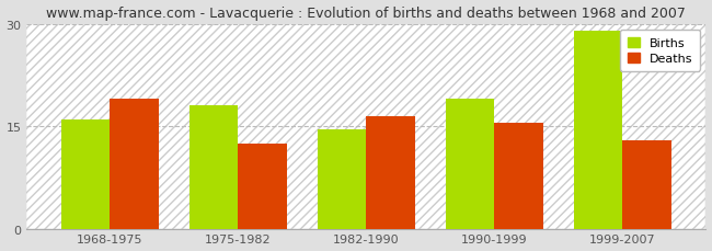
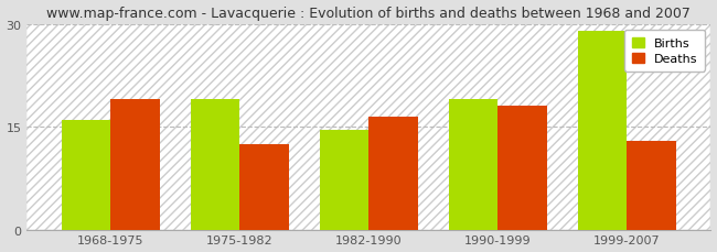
Births/1975-1982: 18.0 -> 19.0
Deaths/1990-1999: 15.5 -> 18.0
